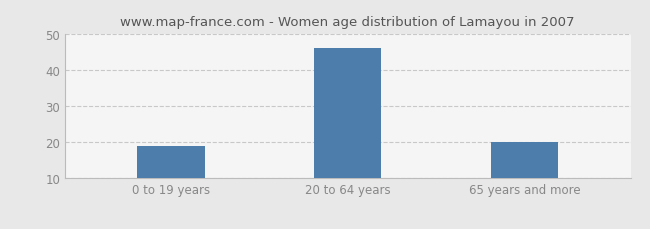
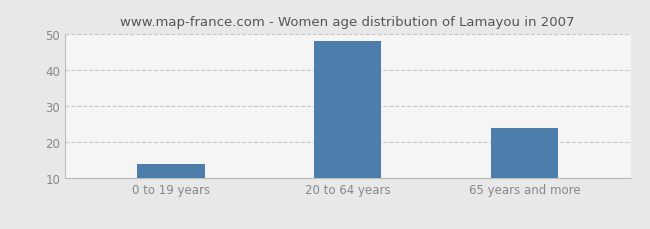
0 to 19 years: 19 -> 14
20 to 64 years: 46 -> 48
65 years and more: 20 -> 24
